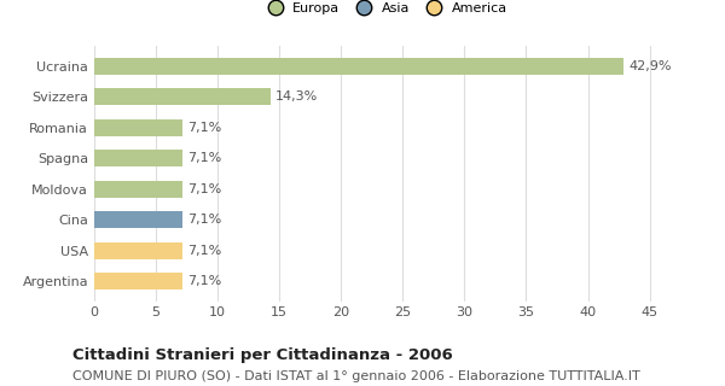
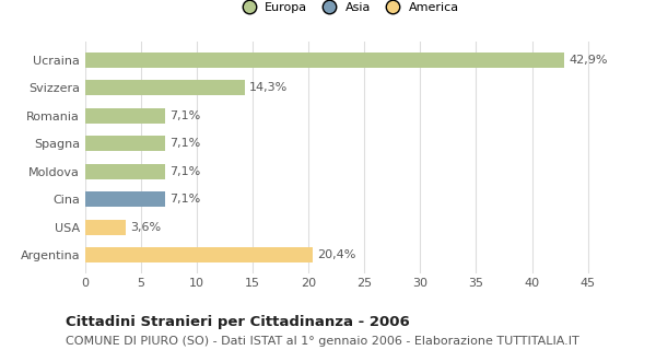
USA: 7,1% -> 3,6%
Argentina: 7,1% -> 20,4%
